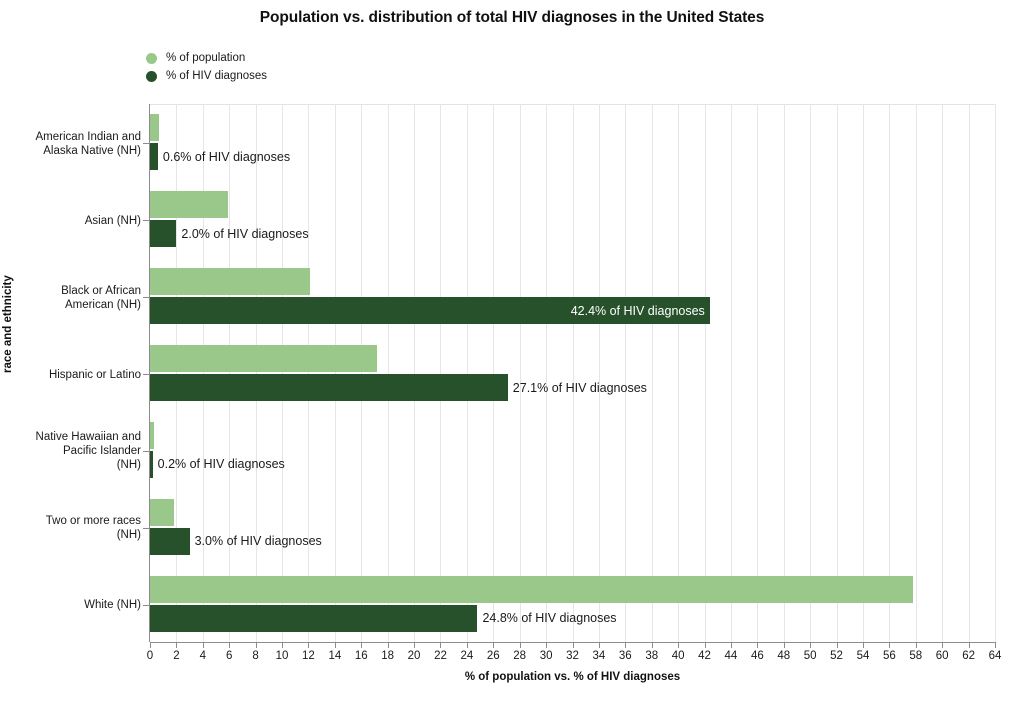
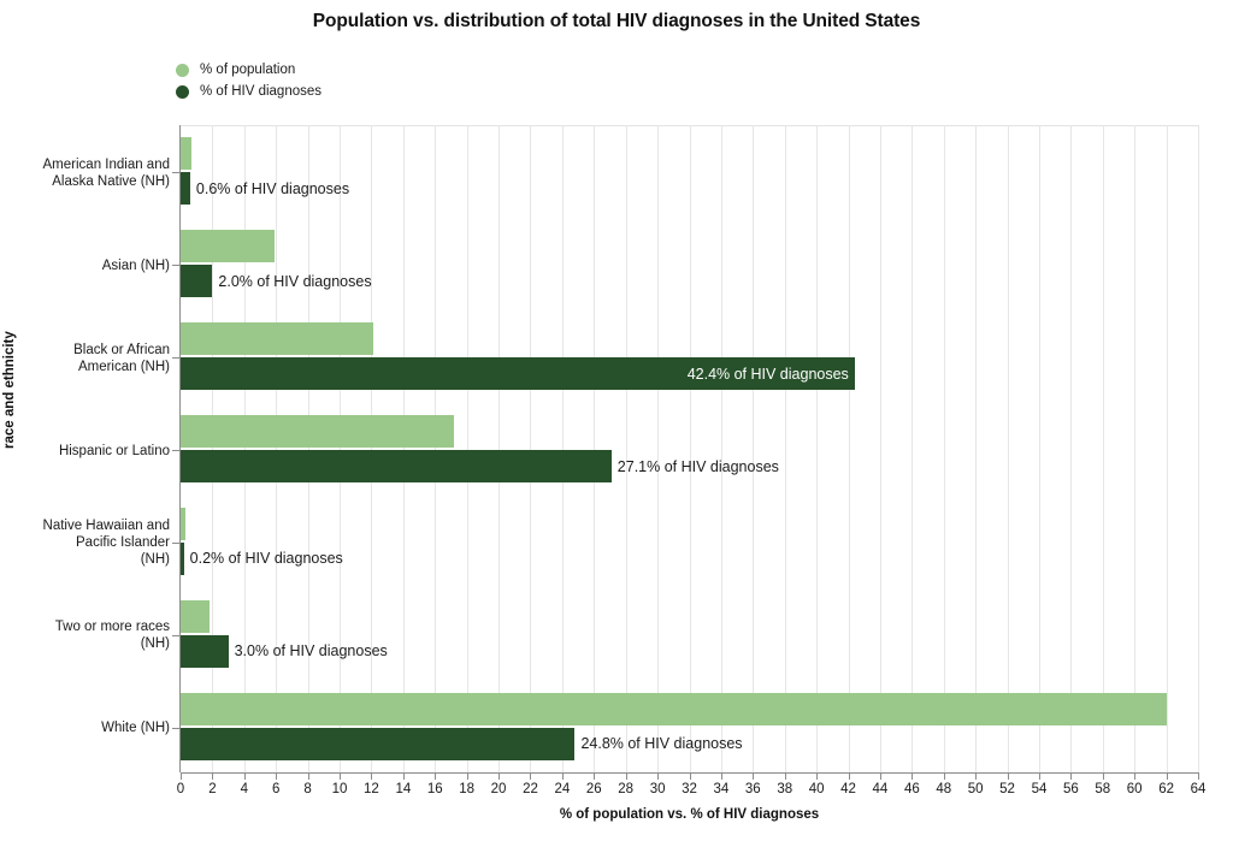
% of population/White (NH): 57.8 -> 62.0
